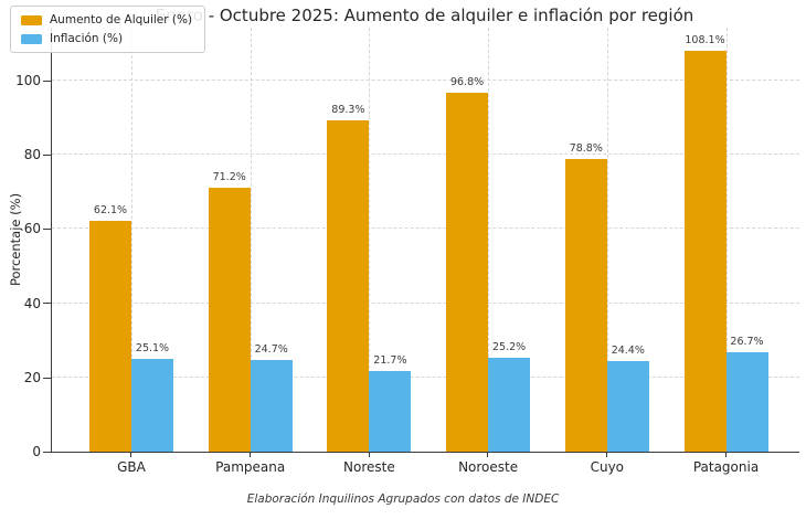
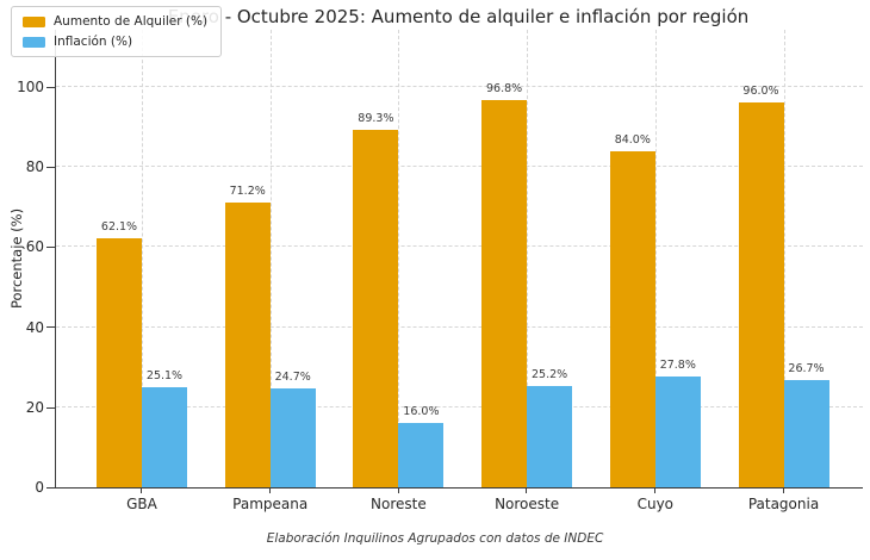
Inflación (%)/Noreste: 21.7% -> 16.0%
Aumento de Alquiler (%)/Cuyo: 78.8% -> 84.0%
Inflación (%)/Cuyo: 24.4% -> 27.8%
Aumento de Alquiler (%)/Patagonia: 108.1% -> 96.0%
